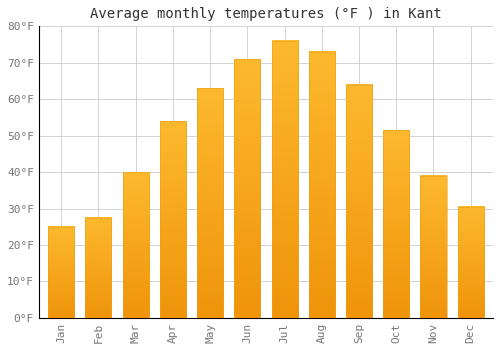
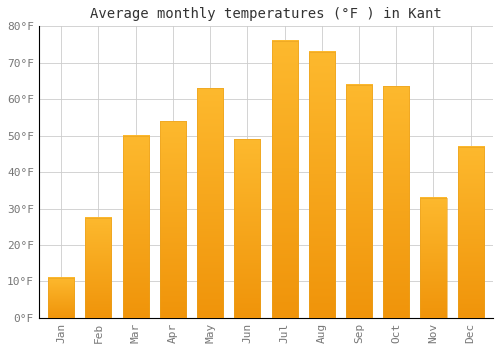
Jan: 25.0°F -> 11.0°F
Mar: 40.0°F -> 50.0°F
Jun: 71.0°F -> 49.0°F
Oct: 51.5°F -> 63.5°F
Nov: 39.0°F -> 33.0°F
Dec: 30.5°F -> 47.0°F
